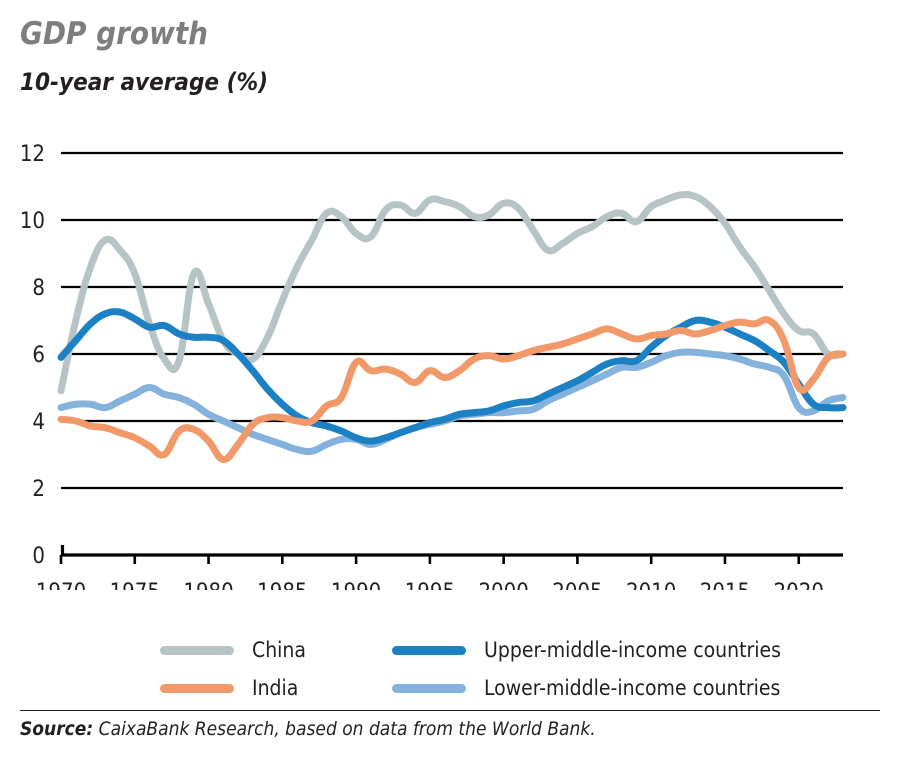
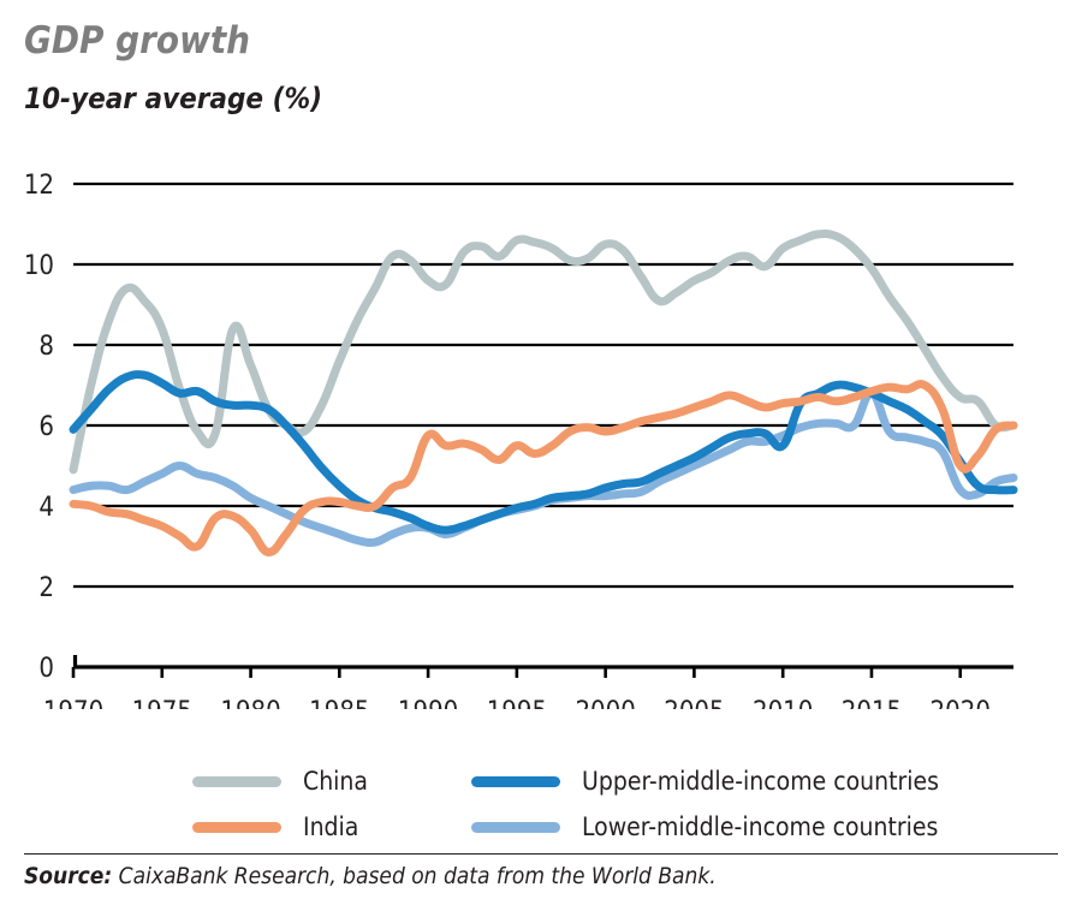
Upper-middle-income countries/2010: 6.2 -> 5.5
Lower-middle-income countries/2015: 6.0 -> 6.8
